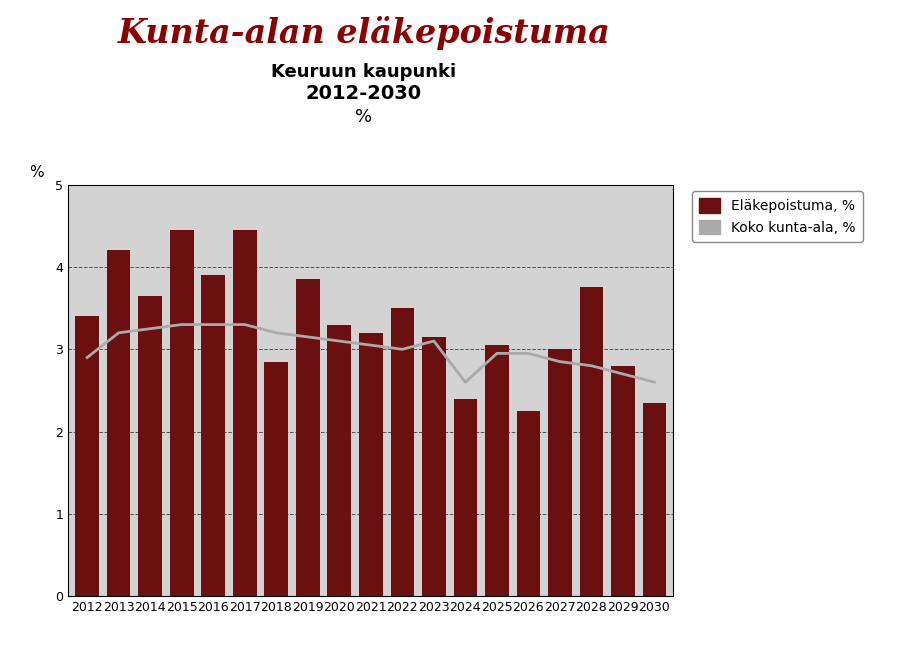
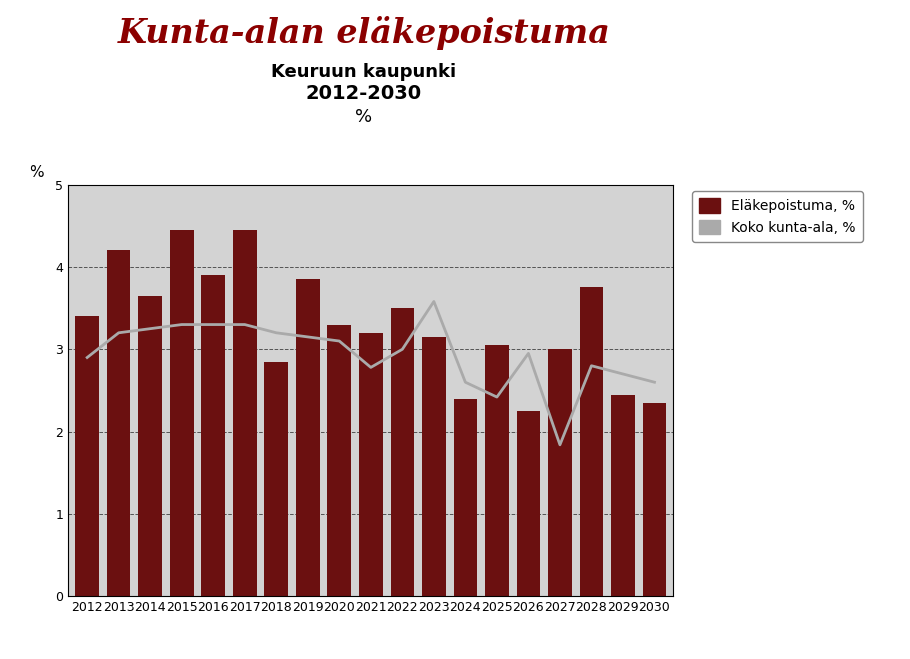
Koko kunta-ala, %/2021: 3.05 -> 2.78
Koko kunta-ala, %/2023: 3.10 -> 3.58
Koko kunta-ala, %/2025: 2.95 -> 2.42
Koko kunta-ala, %/2027: 2.85 -> 1.84
Eläkepoistuma, %/2029: 2.80 -> 2.44
